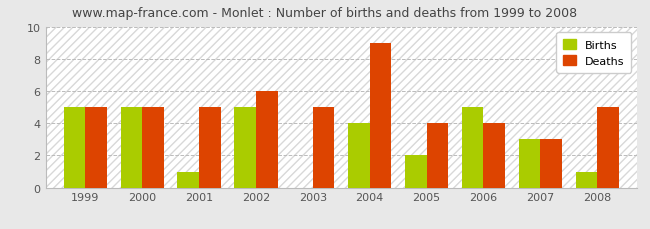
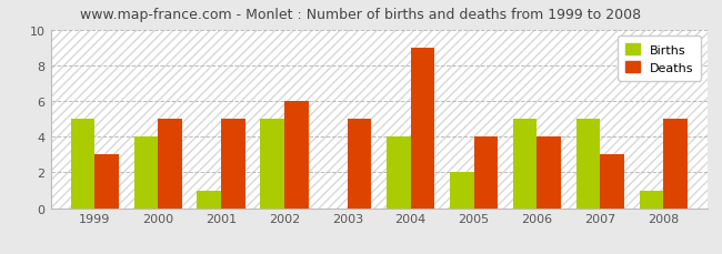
Deaths/1999: 5 -> 3
Births/2000: 5 -> 4
Births/2007: 3 -> 5
